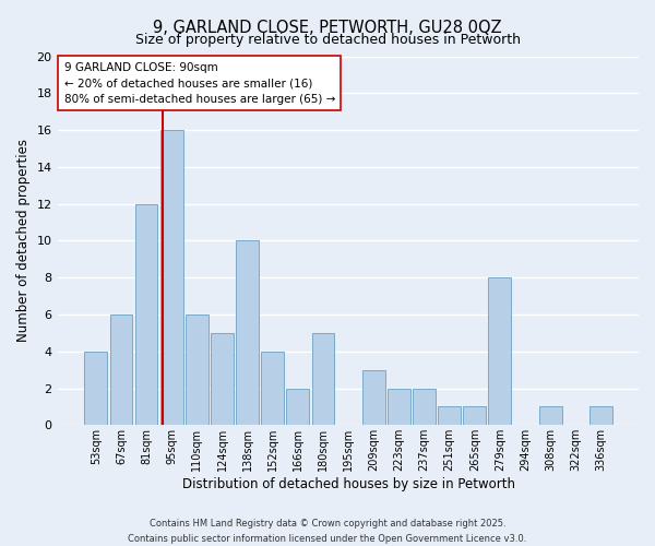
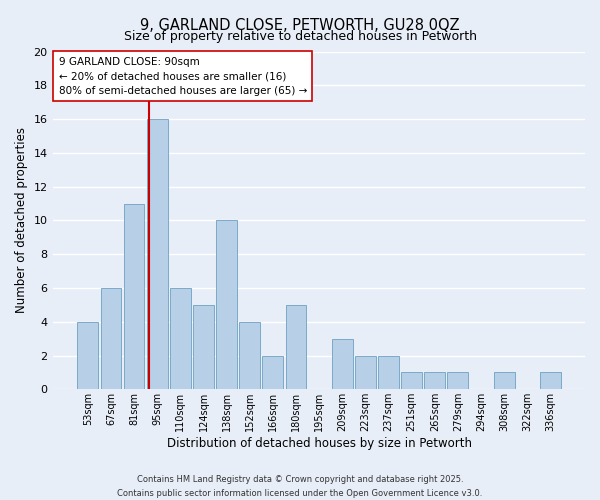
81sqm: 12 -> 11
279sqm: 8 -> 1
